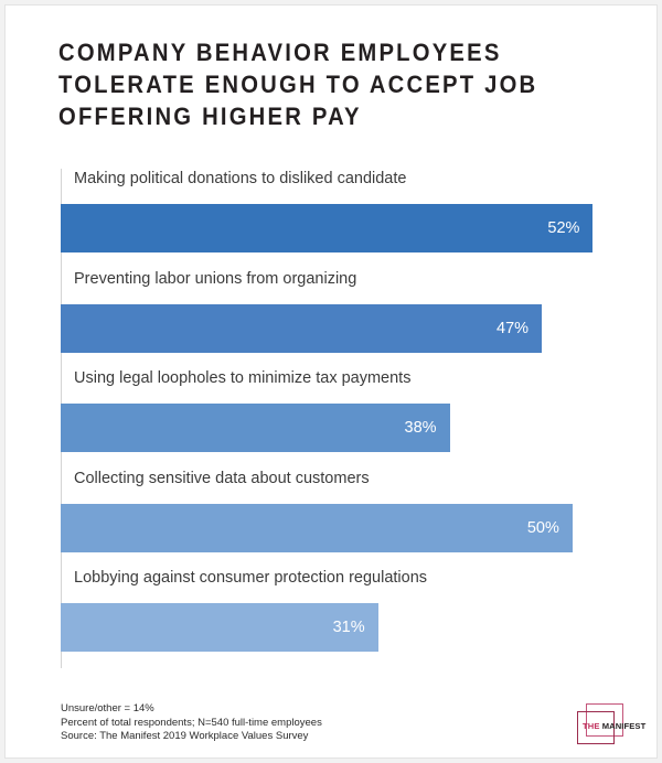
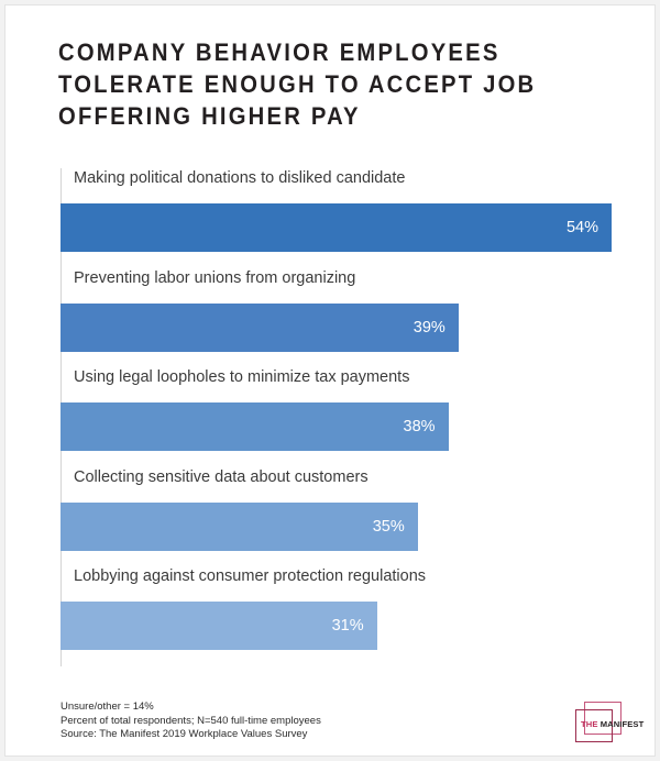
Making political donations to disliked candidate: 52% -> 54%
Preventing labor unions from organizing: 47% -> 39%
Collecting sensitive data about customers: 50% -> 35%
